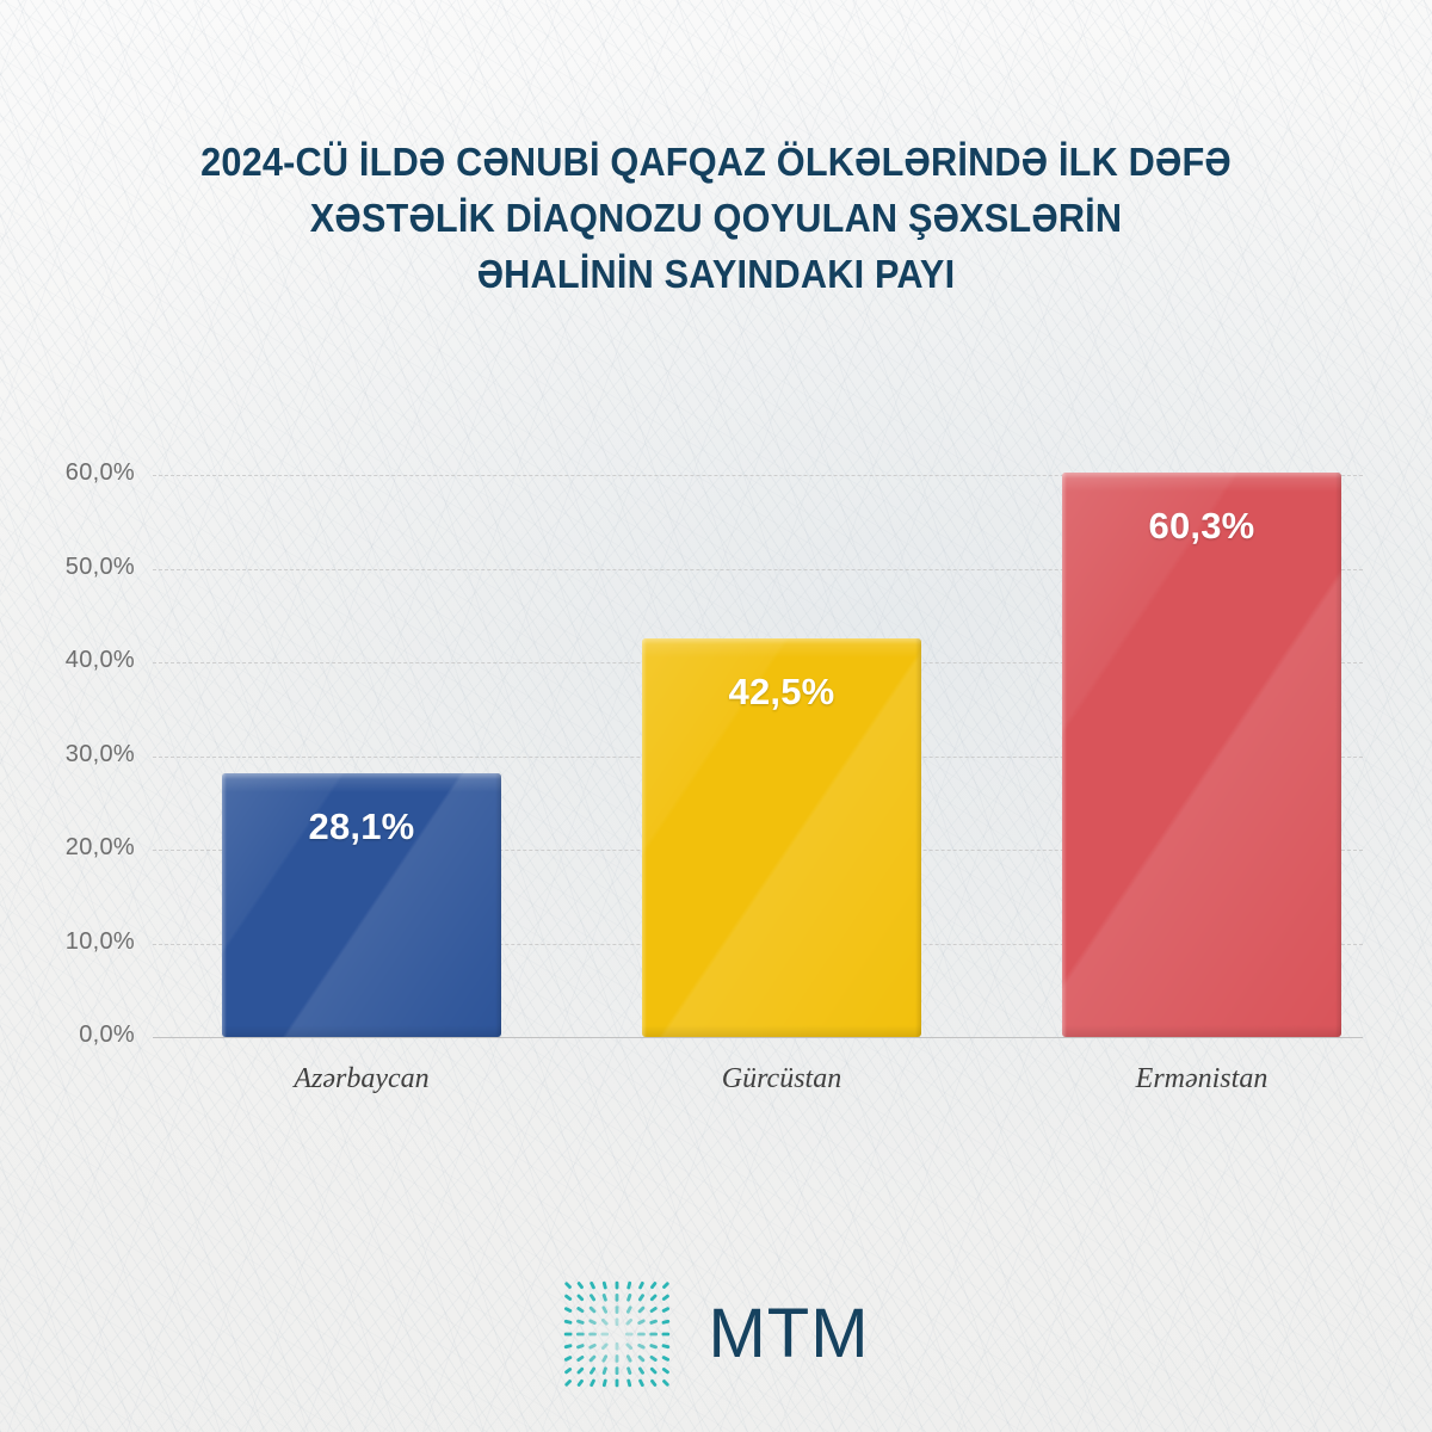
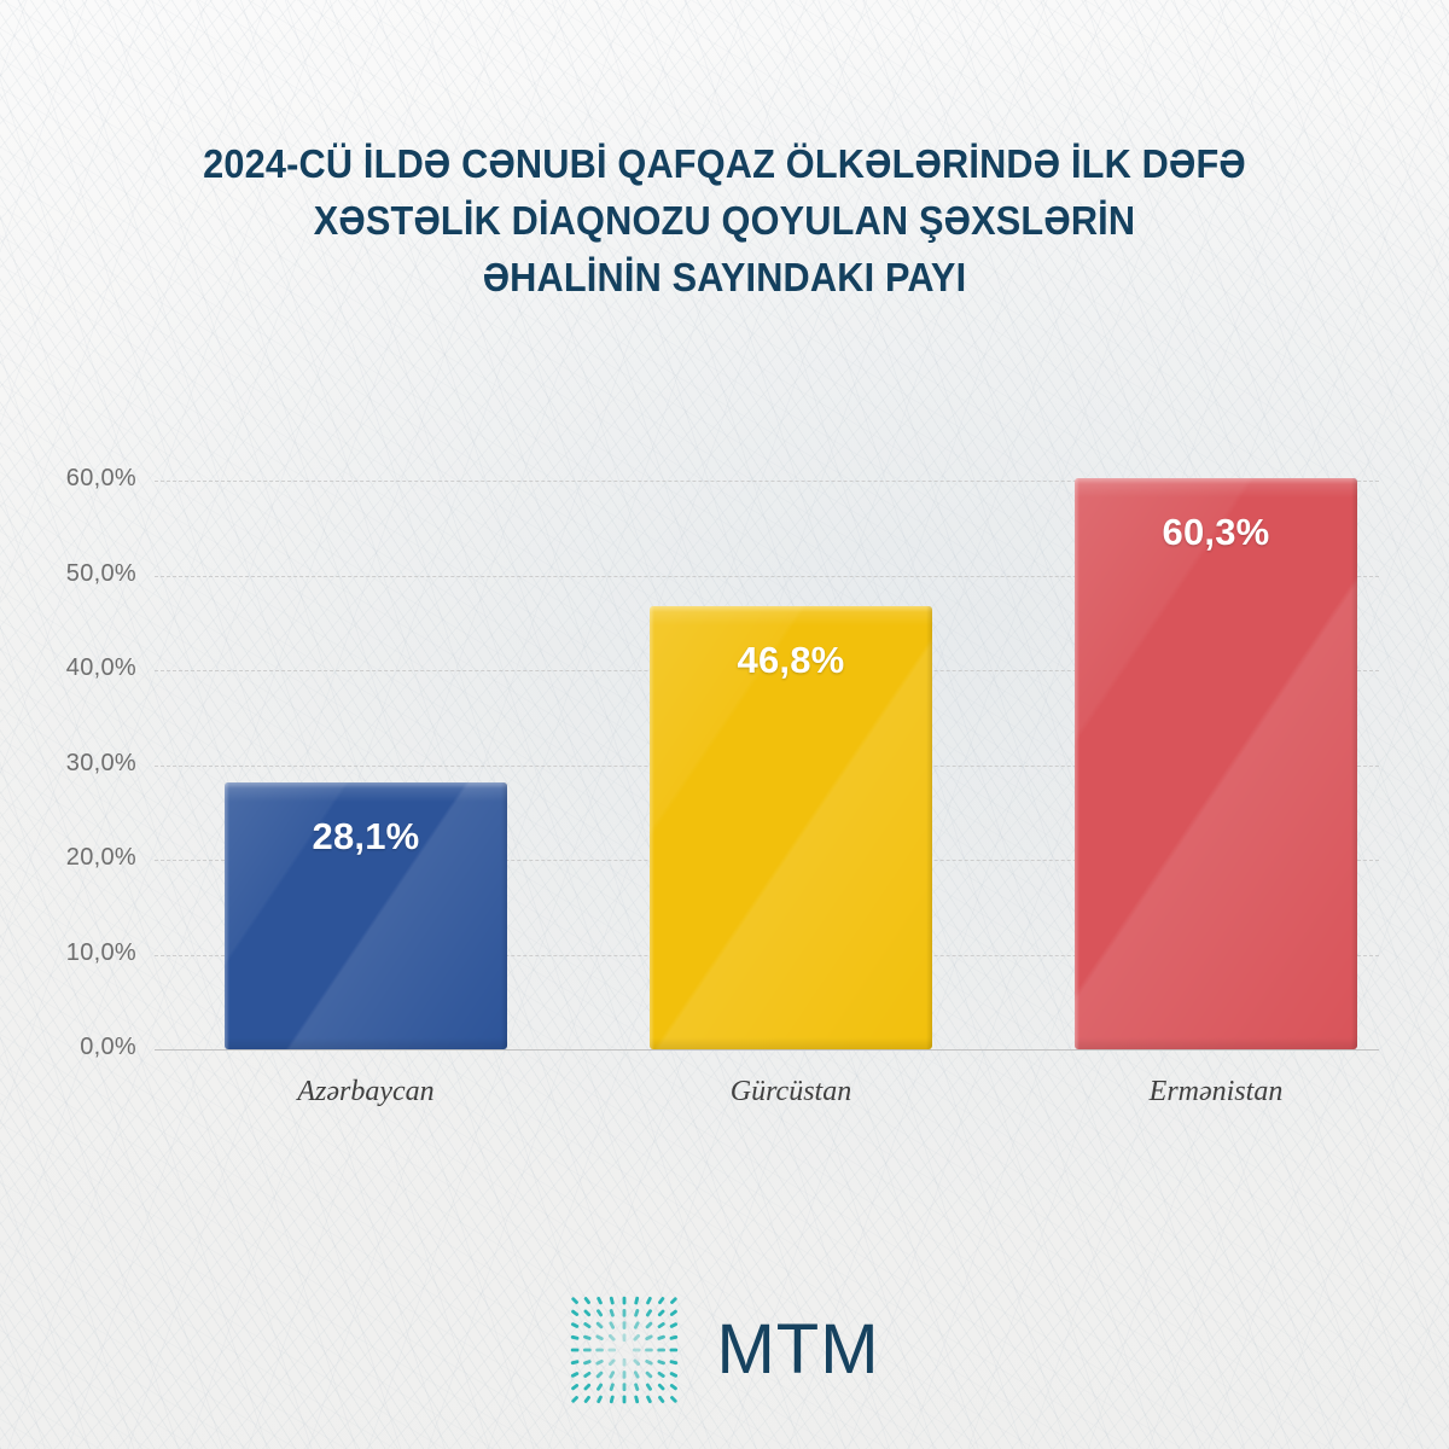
Gürcüstan: 42,5% -> 46,8%
